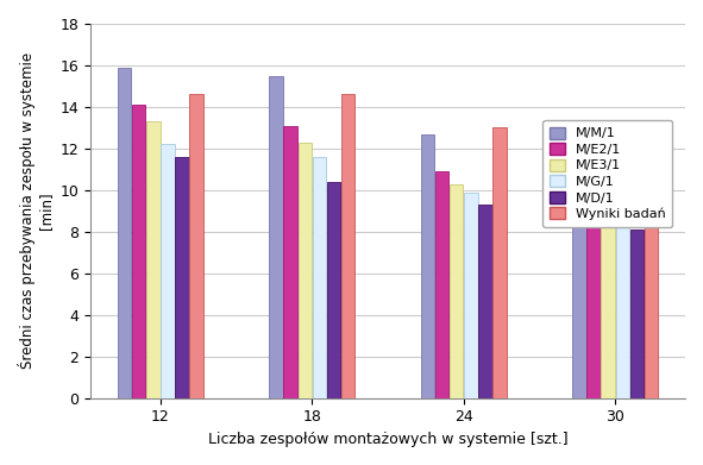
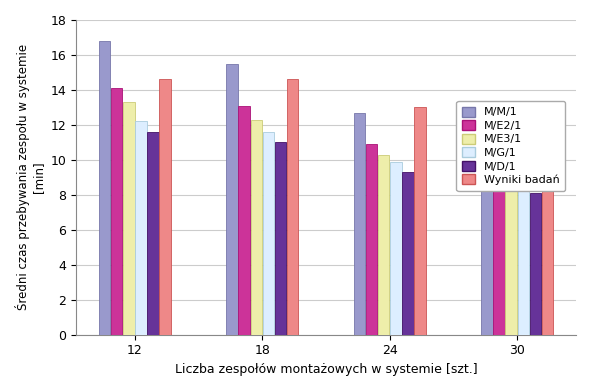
M/M/1/12: 15.9 -> 16.8
M/D/1/18: 10.4 -> 11.0
